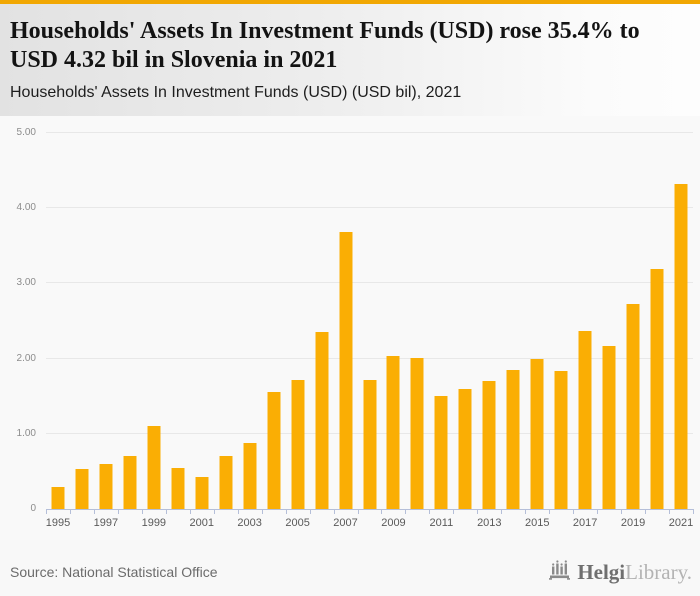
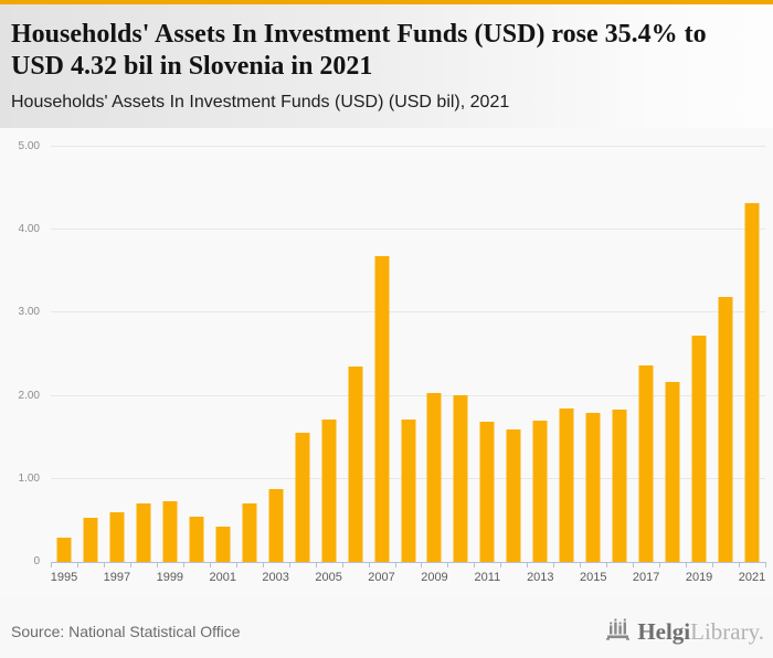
1999: 1.1 -> 0.7
2011: 1.5 -> 1.7
2015: 2.0 -> 1.8
